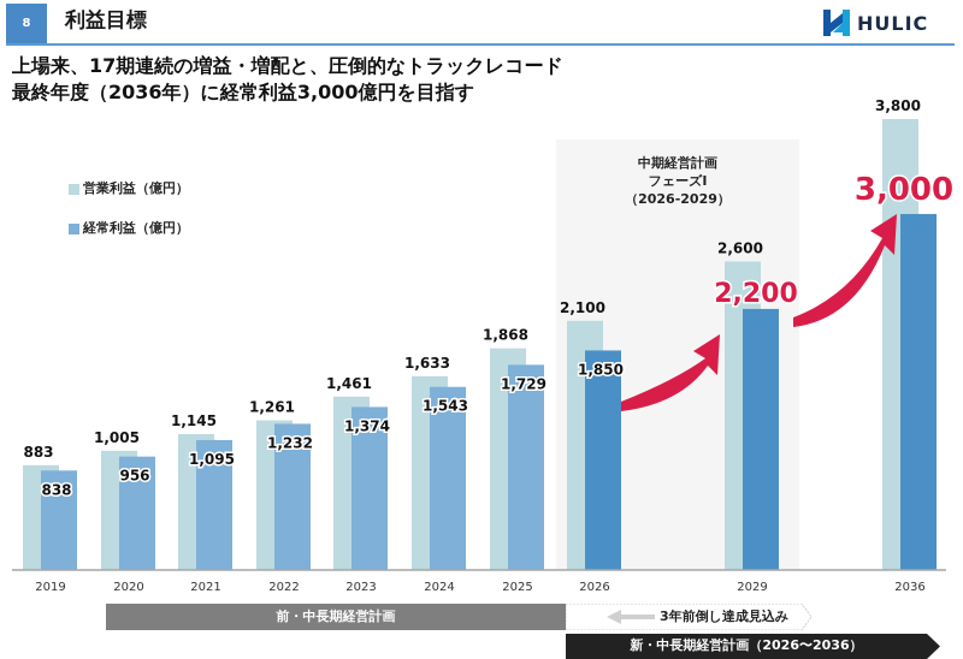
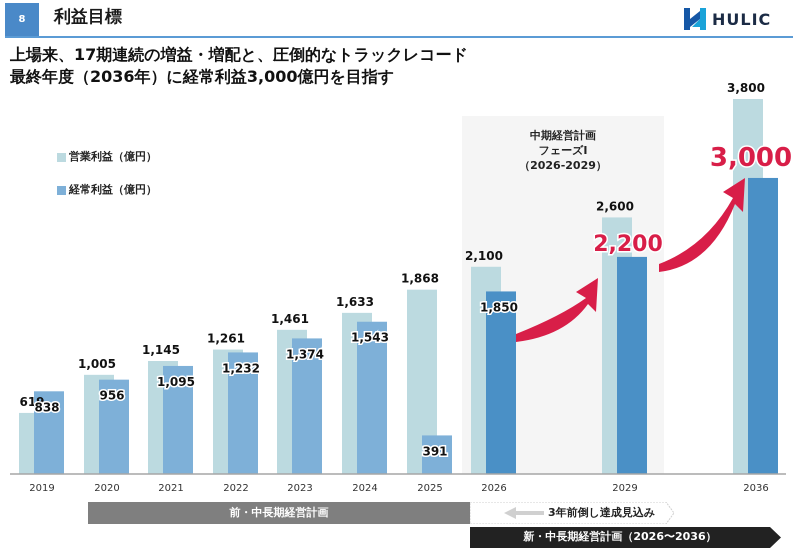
営業利益（億円）/2019: 883 -> 619
経常利益（億円）/2025: 1,729 -> 391
